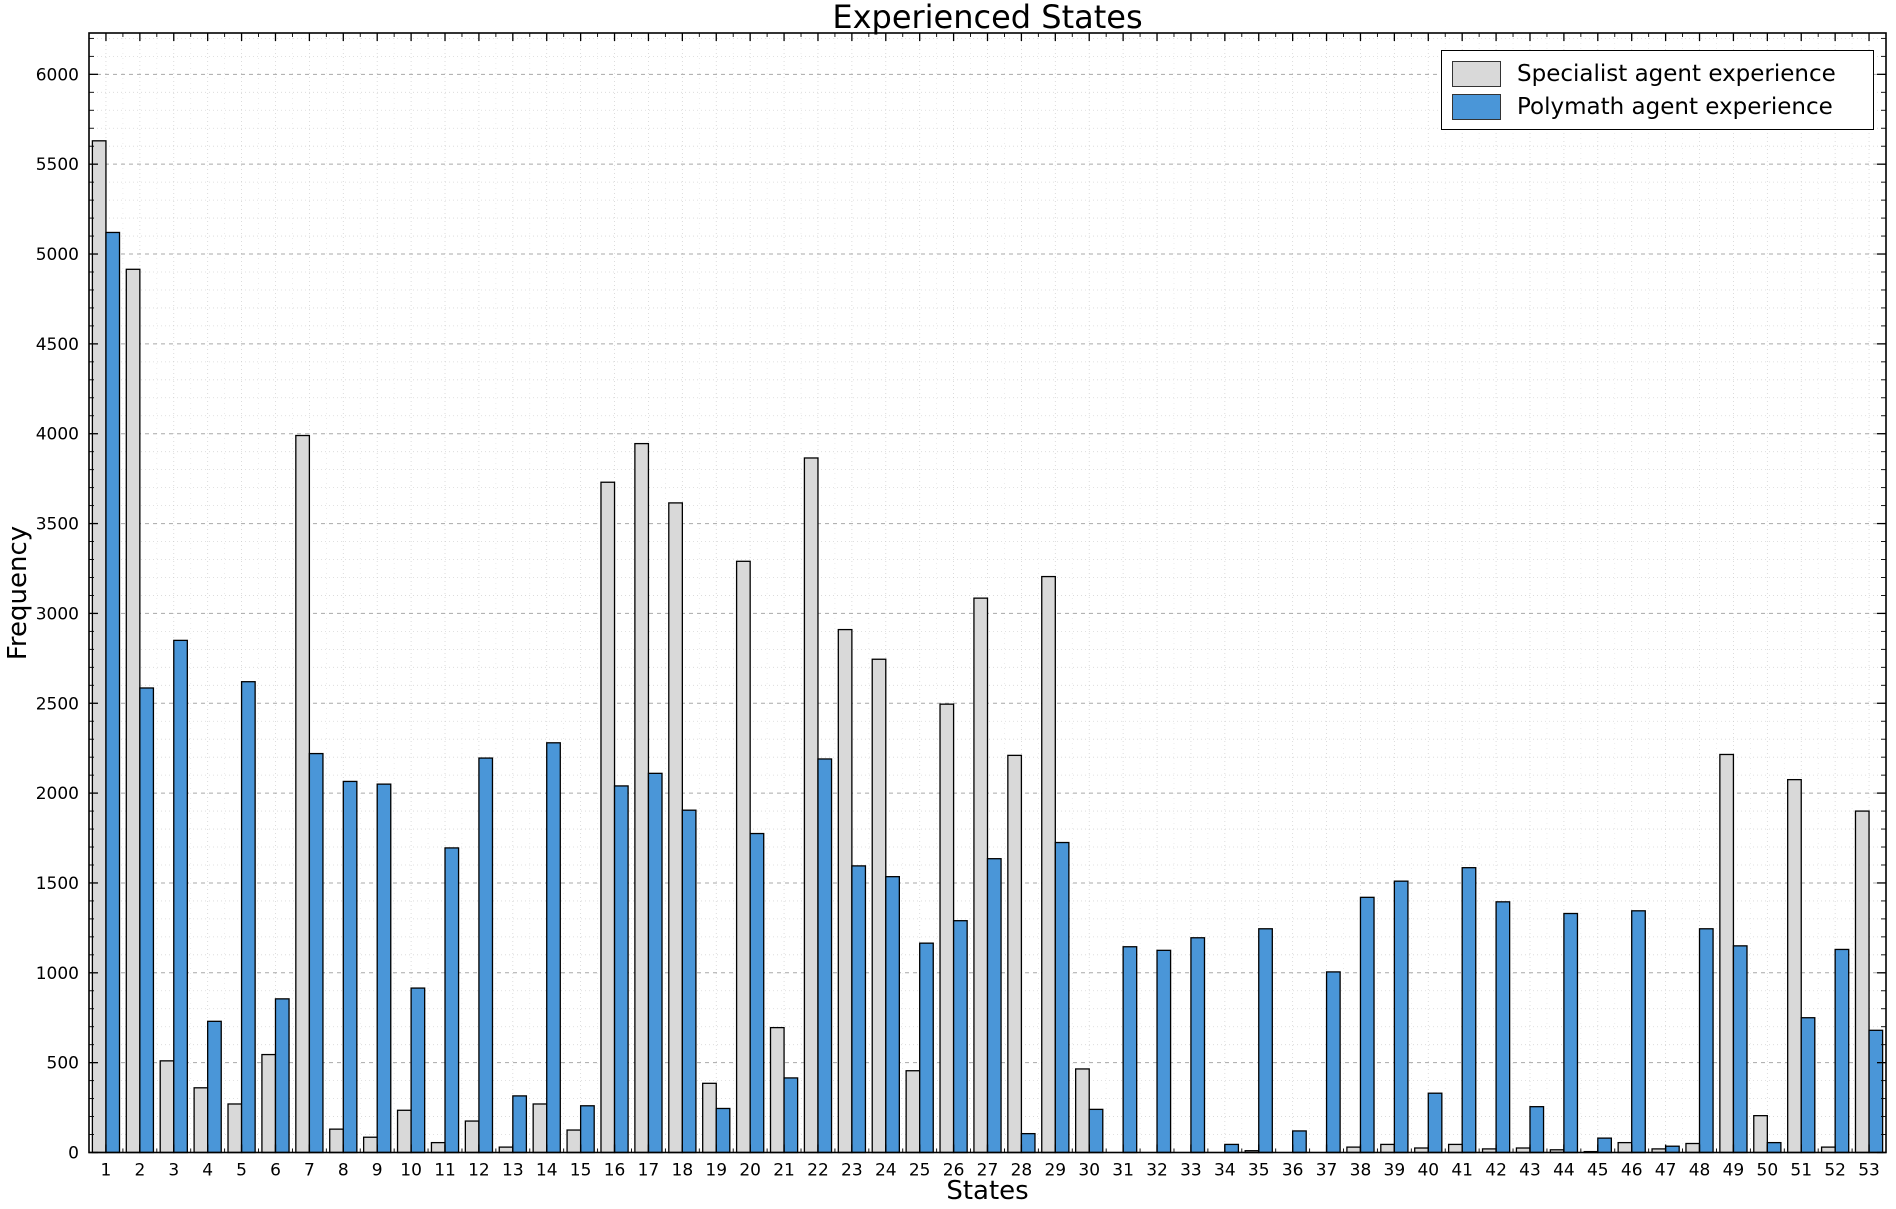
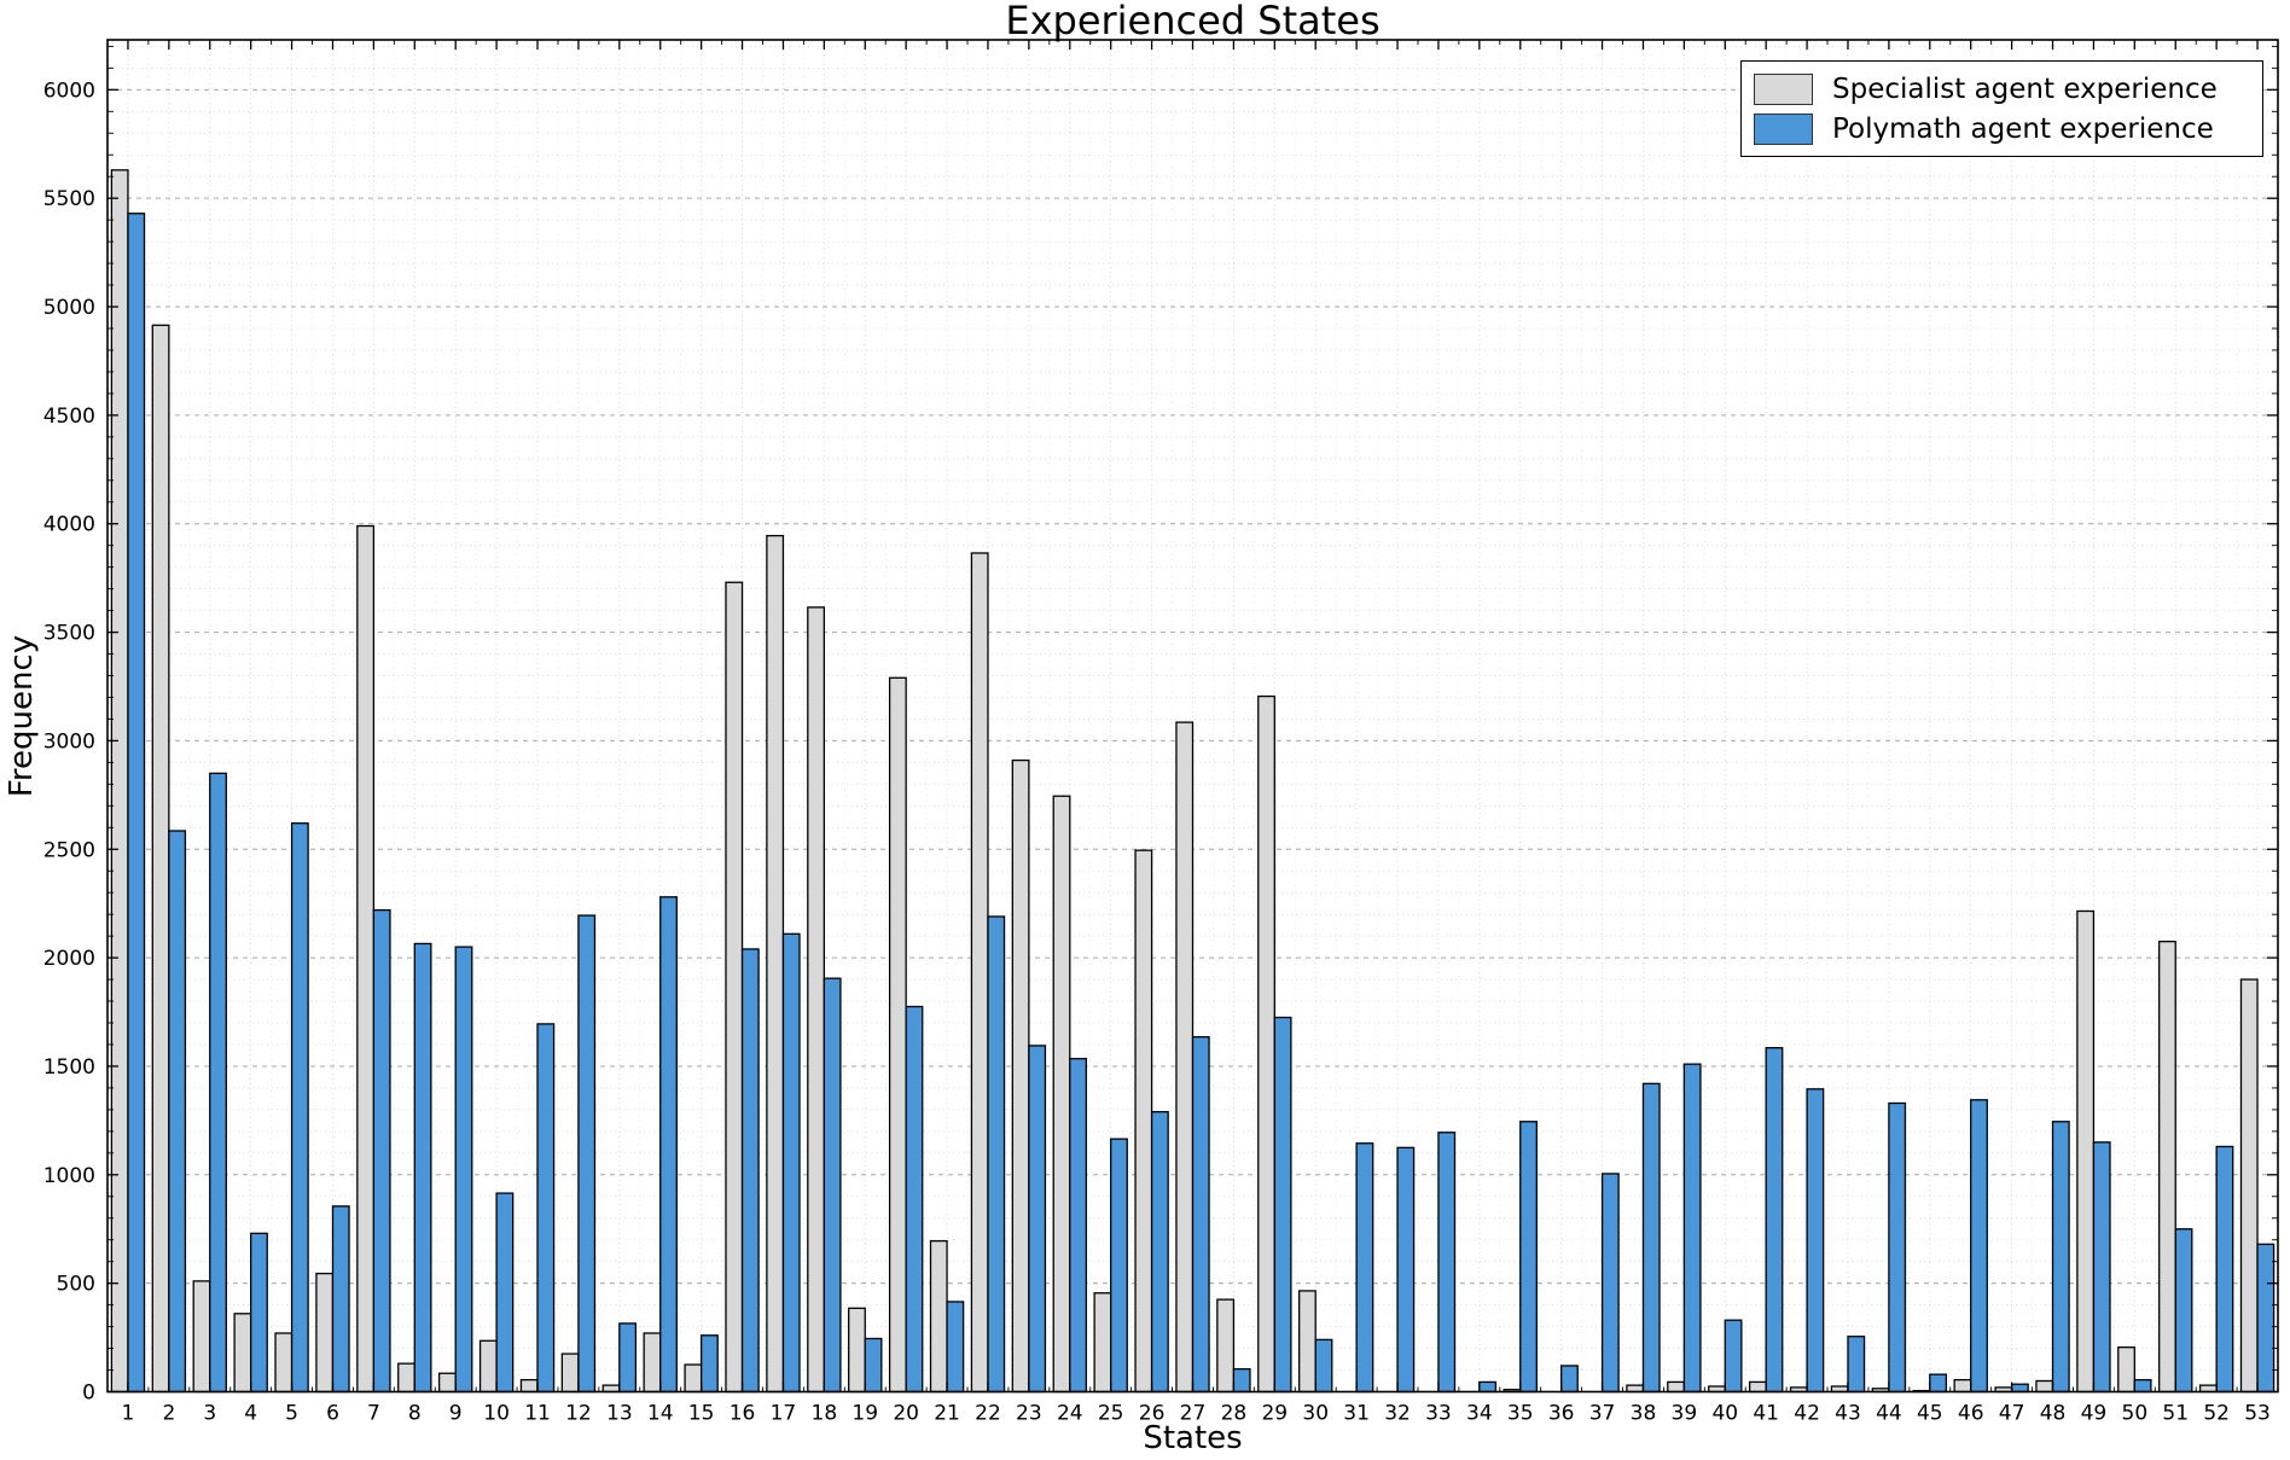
Polymath agent experience/1: 5120 -> 5430
Specialist agent experience/28: 2210 -> 420
